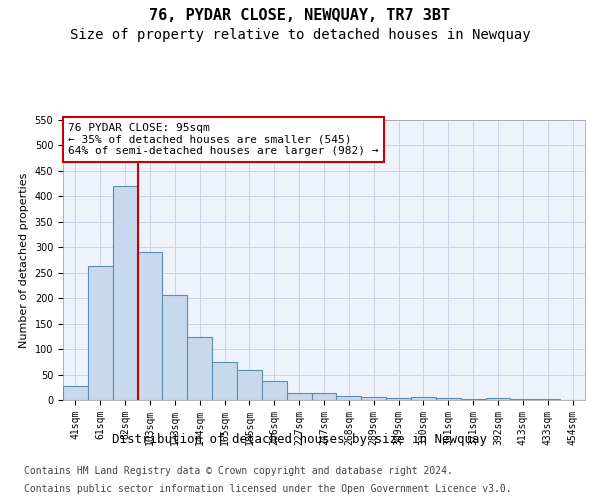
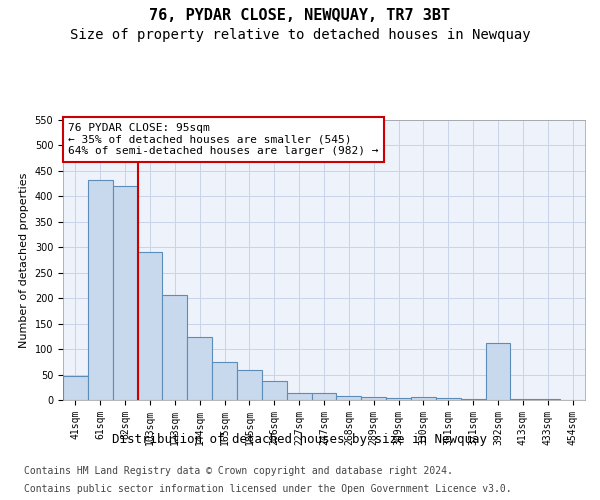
41sqm: 28 -> 48
61sqm: 263 -> 432
392sqm: 4 -> 112
